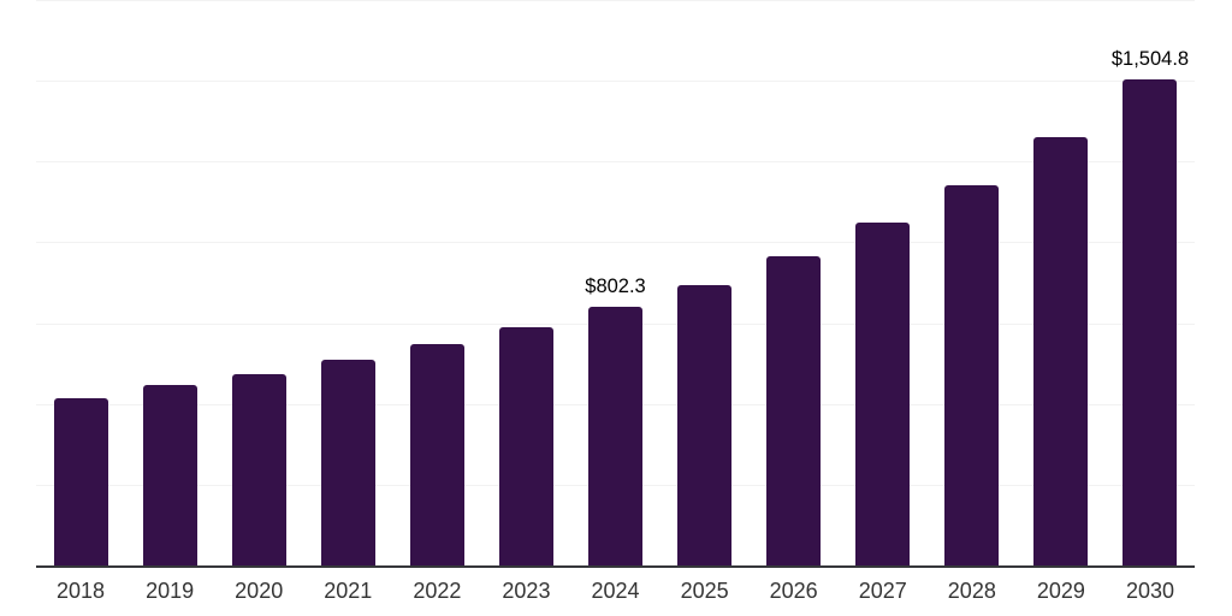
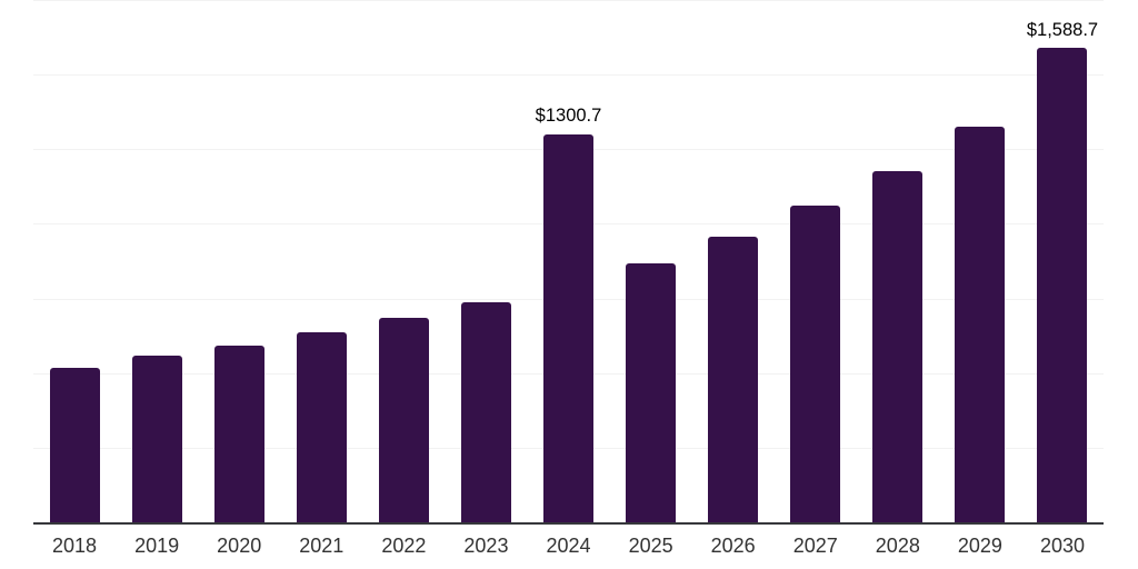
2024: $802.3 -> $1300.7
2030: $1,504.8 -> $1,588.7
